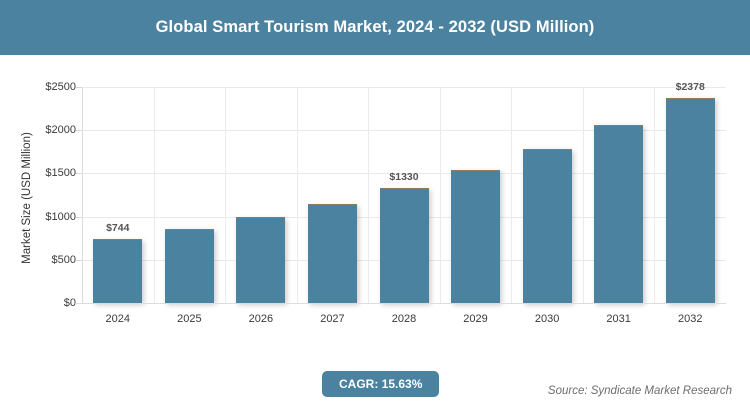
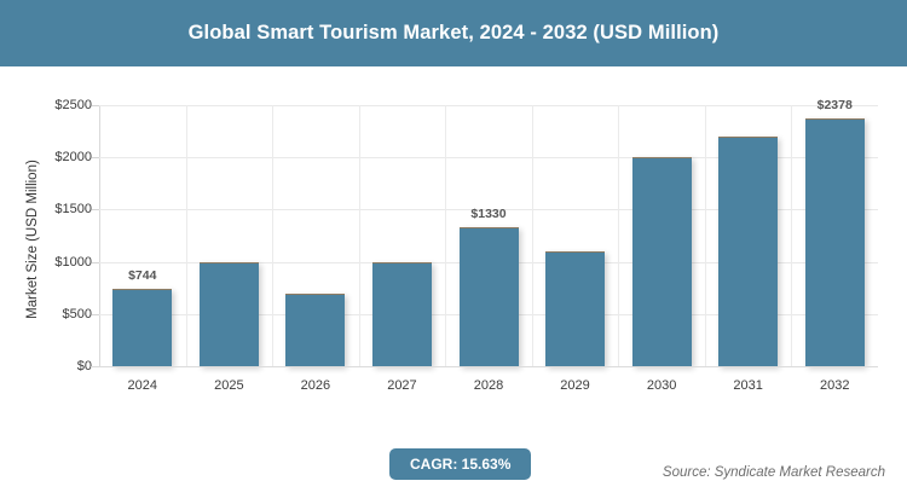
2025: $900 -> $1000
2026: $1000 -> $700
2027: $1200 -> $1000
2029: $1500 -> $1100
2030: $1800 -> $2000
2031: $2100 -> $2200
